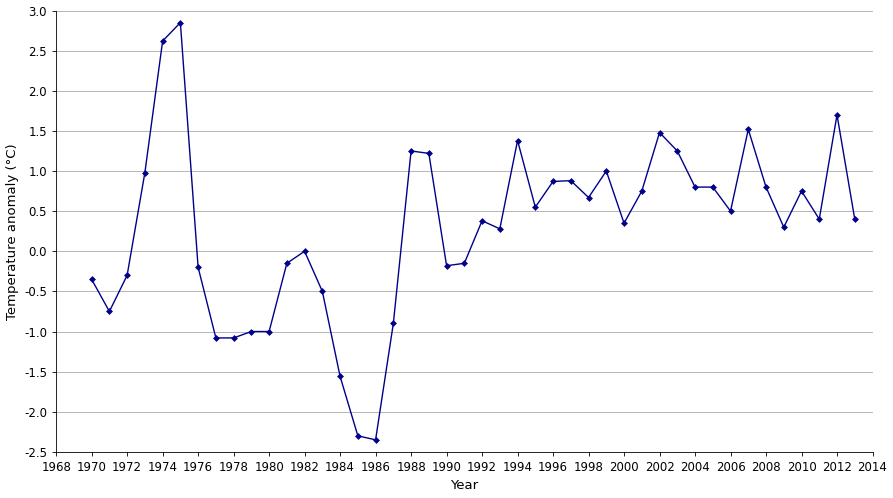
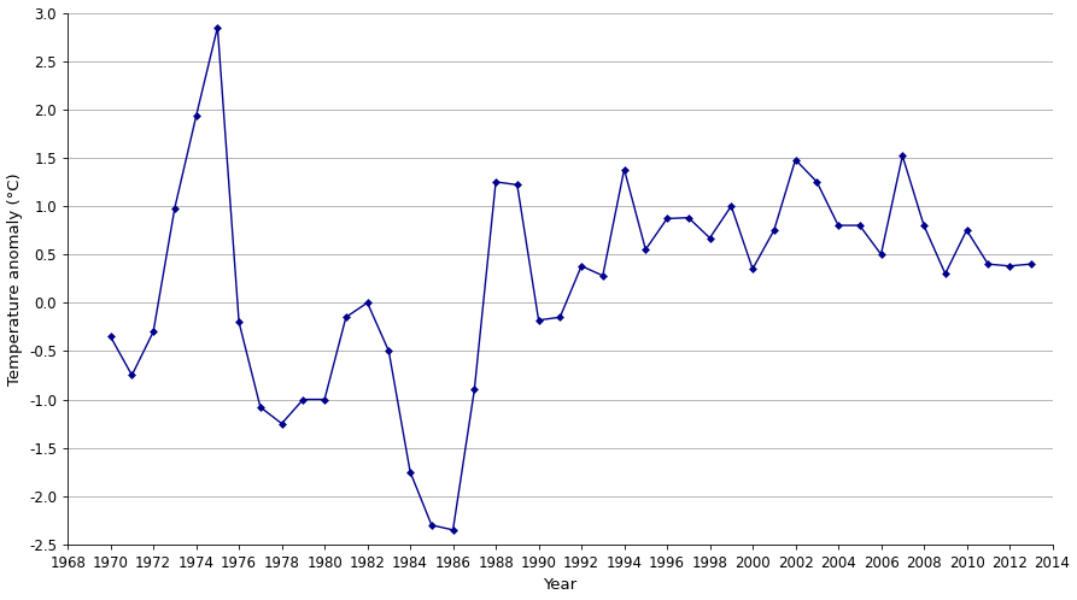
1974: 2.62 -> 1.93
1978: -1.08 -> -1.25
1984: -1.56 -> -1.75
2012: 1.70 -> 0.38
